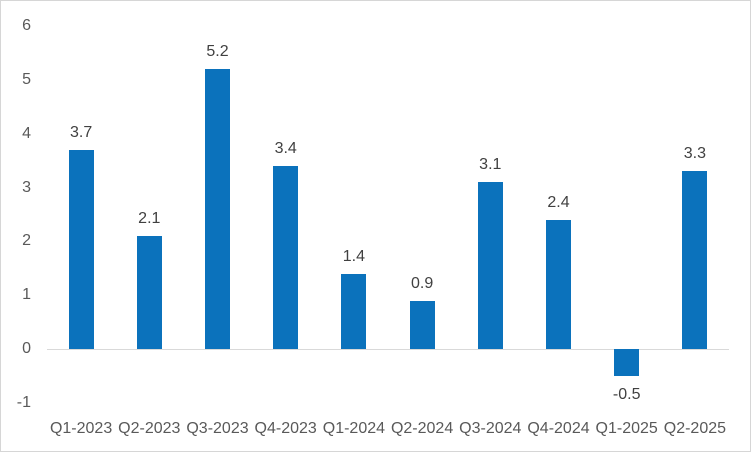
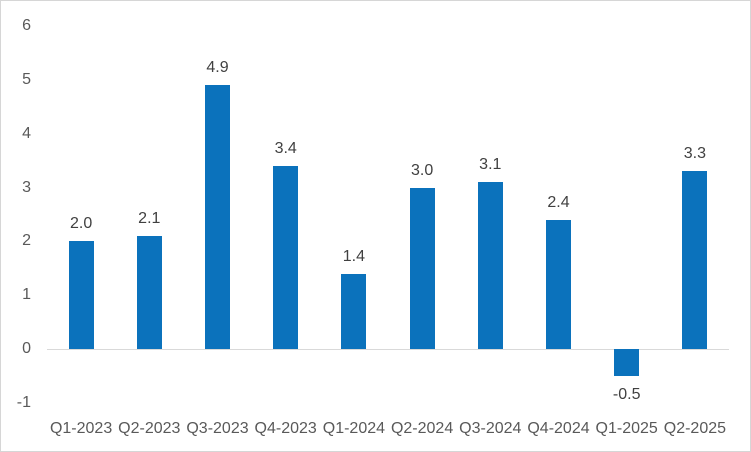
Q1-2023: 3.7 -> 2.0
Q3-2023: 5.2 -> 4.9
Q2-2024: 0.9 -> 3.0
